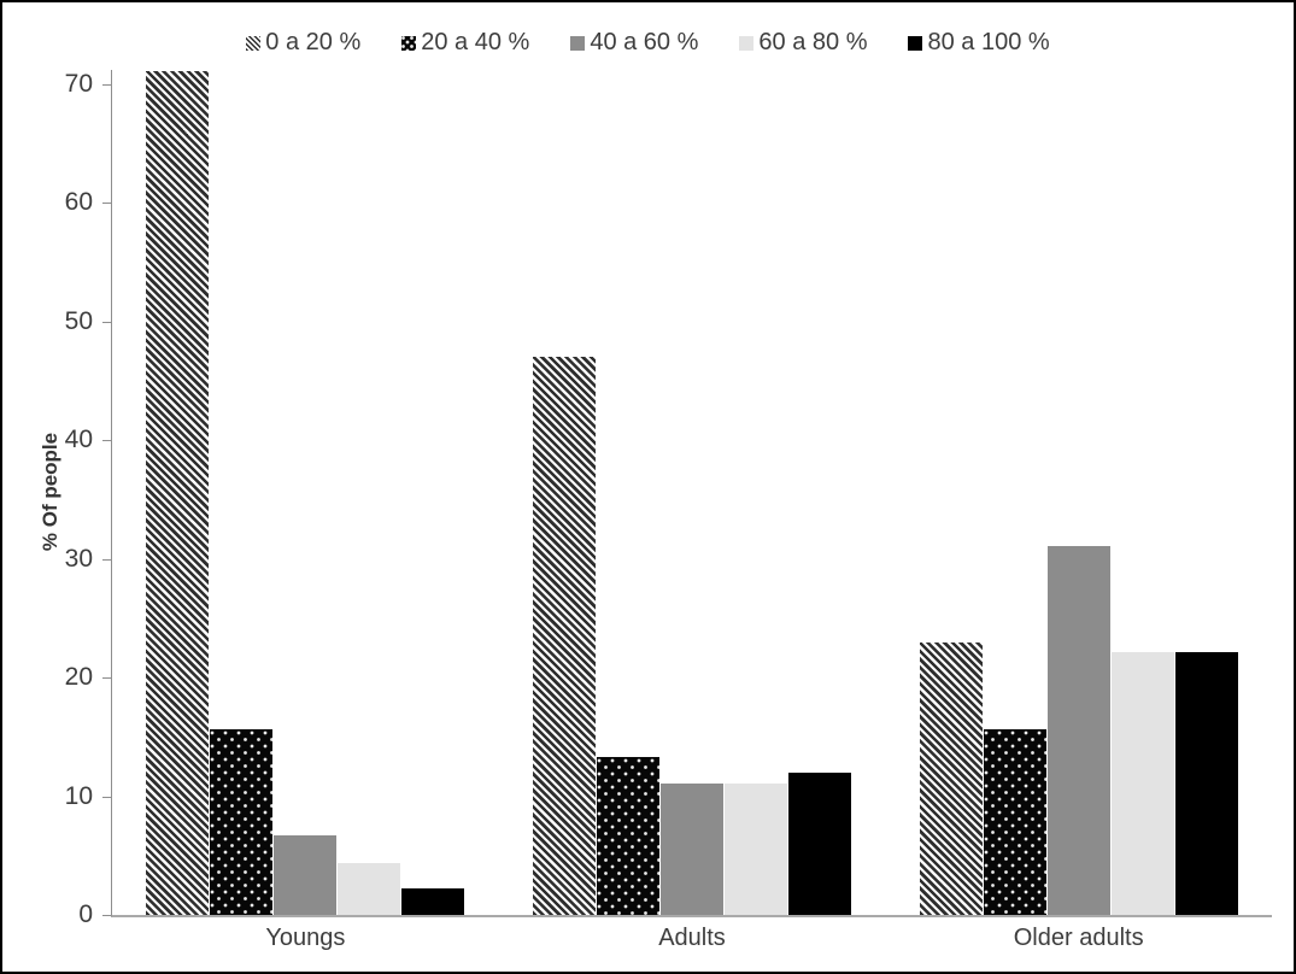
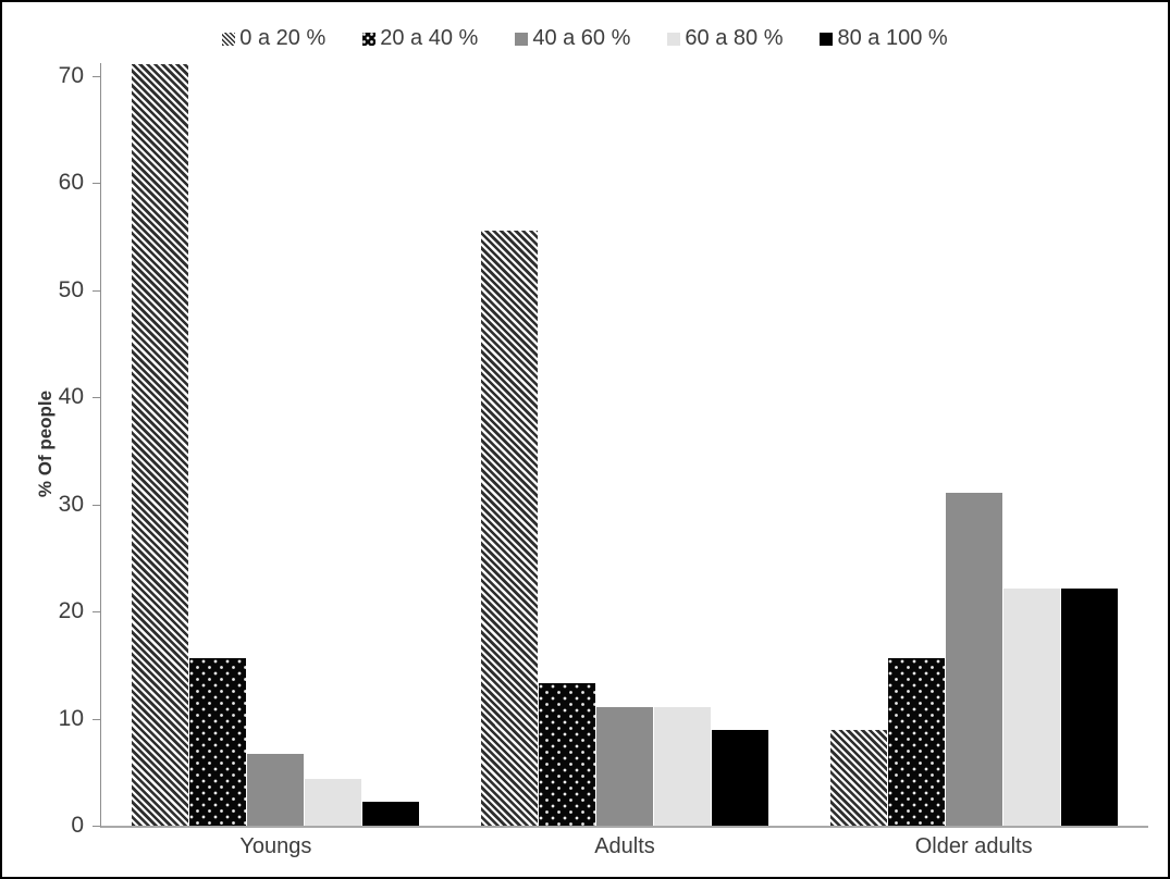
0 a 20 %/Adults: 47 -> 56
80 a 100 %/Adults: 12 -> 9
0 a 20 %/Older adults: 23 -> 9
